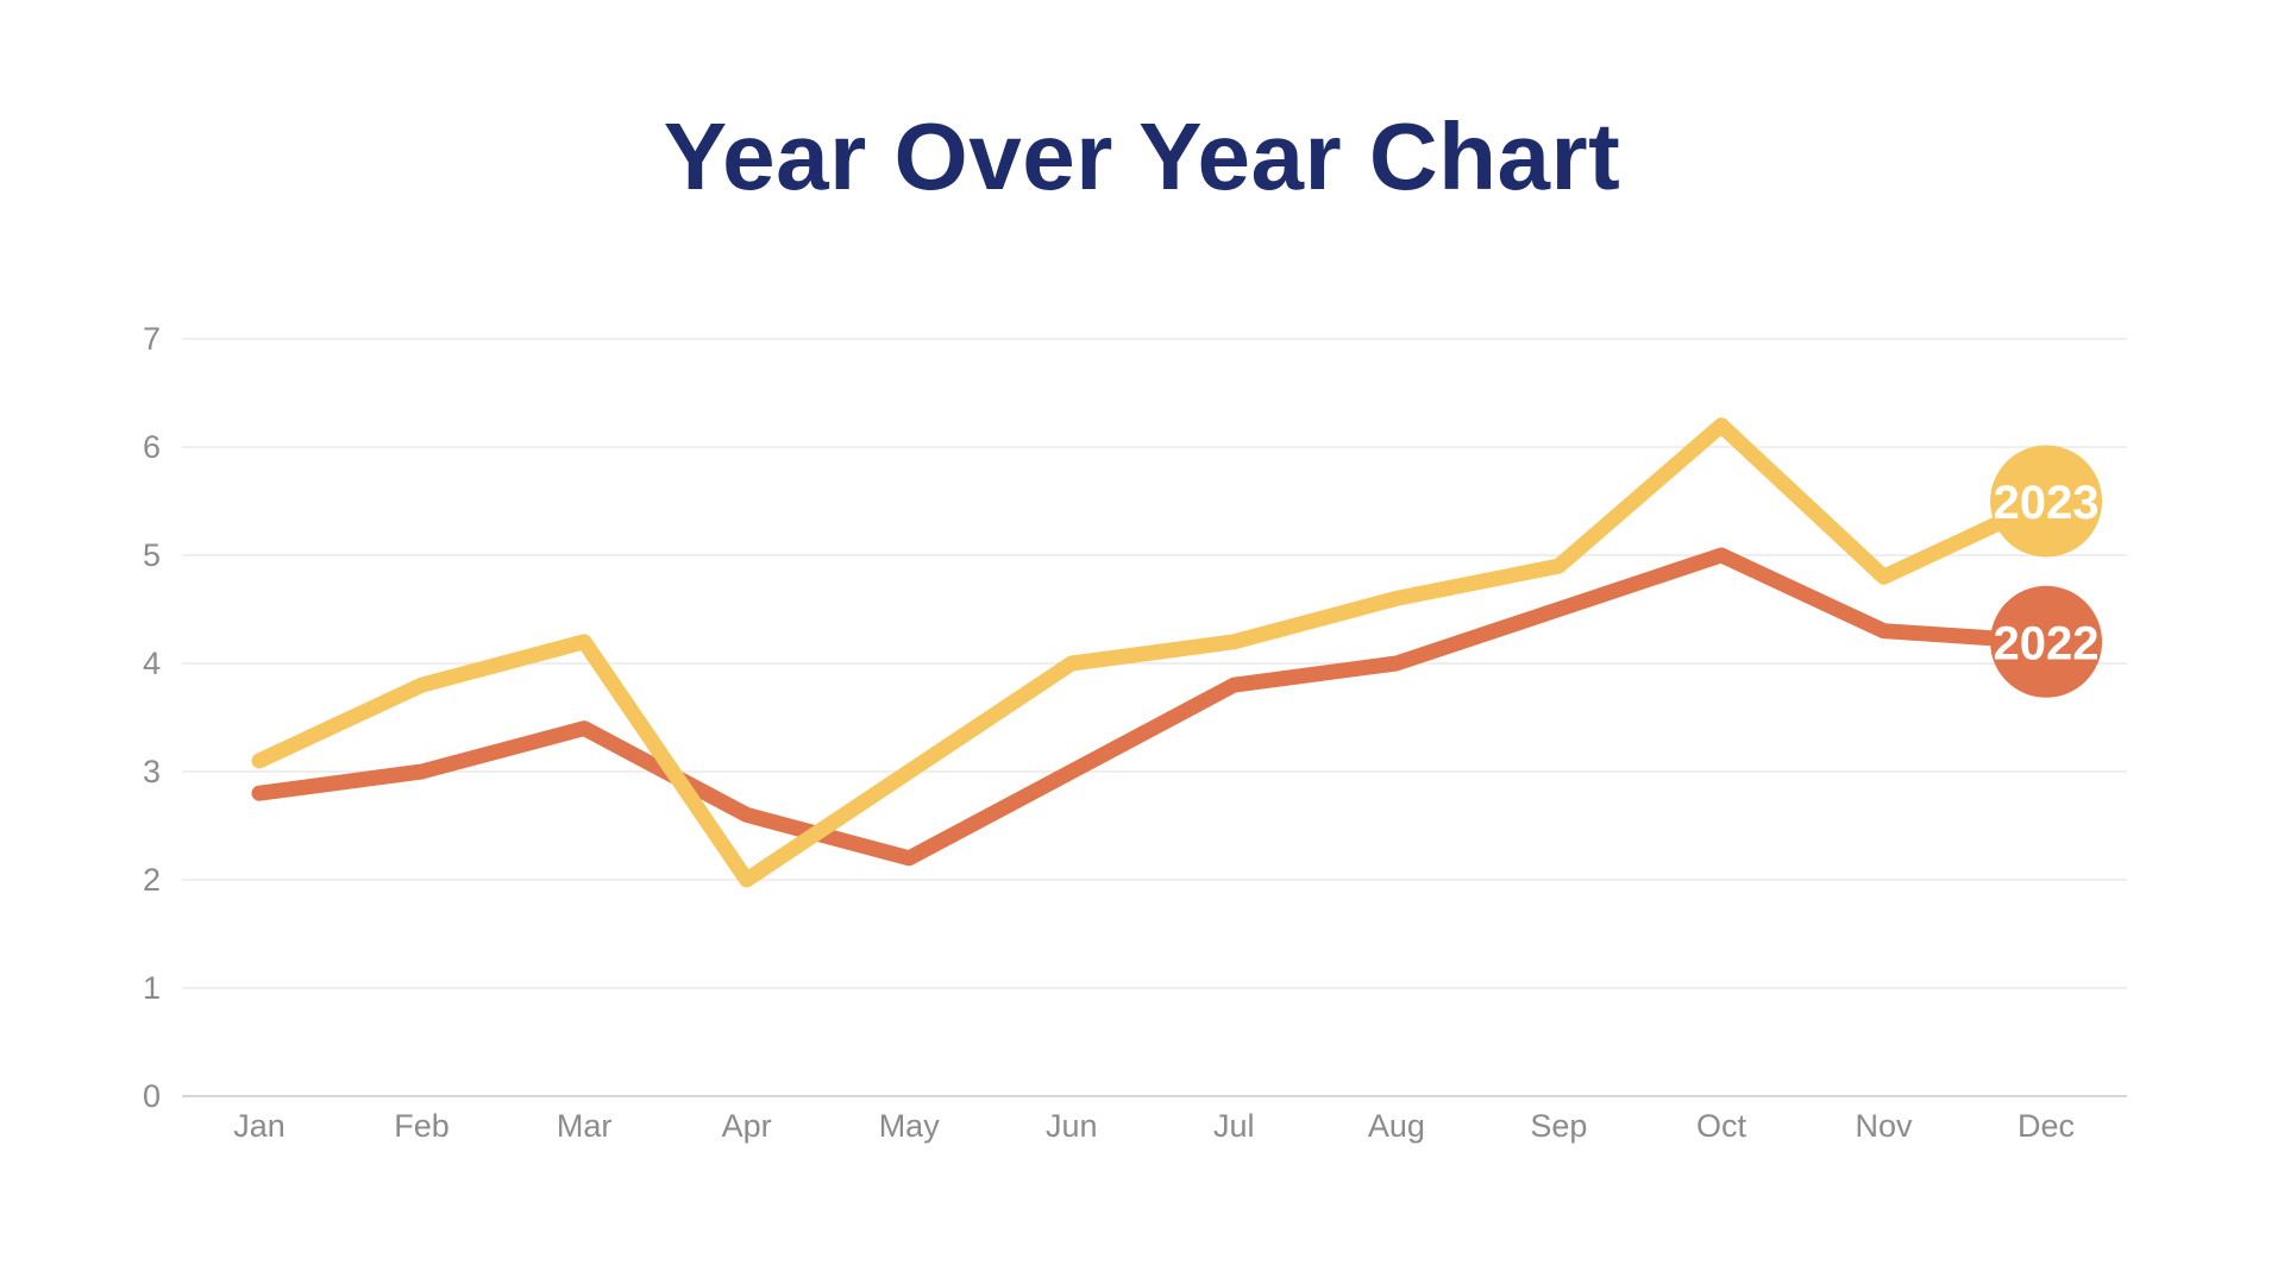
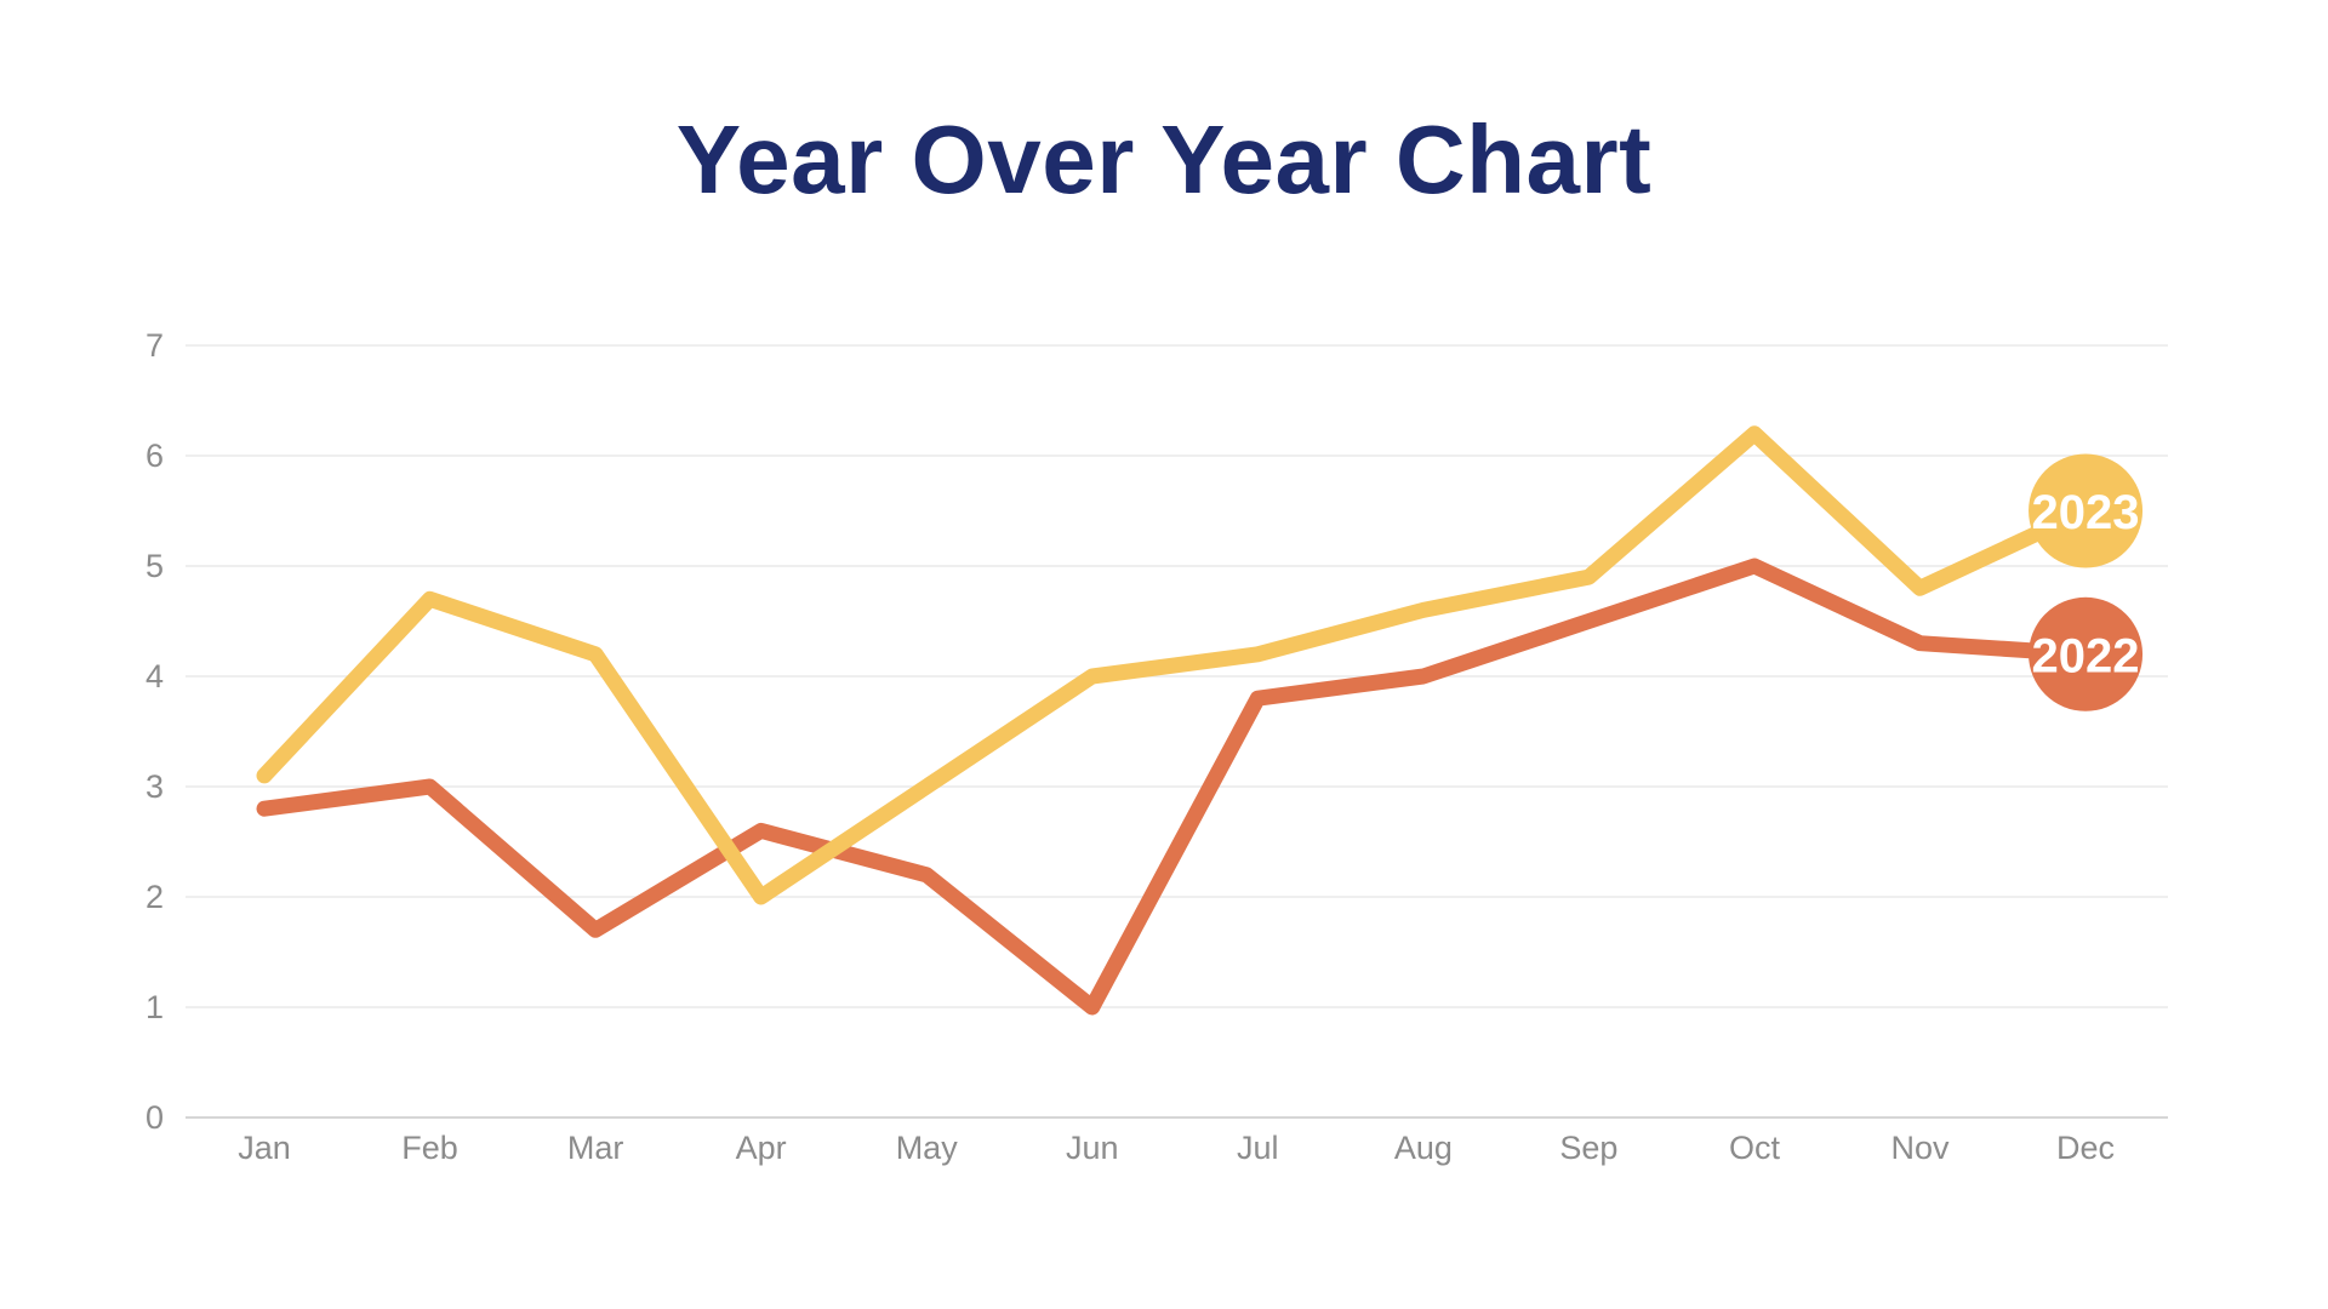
2023/Feb: 3.8 -> 4.7
2022/Mar: 3.4 -> 1.7
2022/Jun: 3.0 -> 1.0
